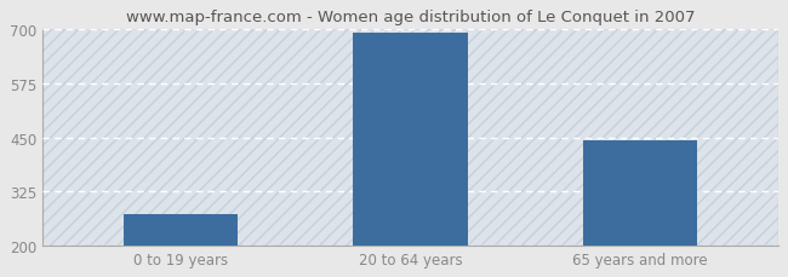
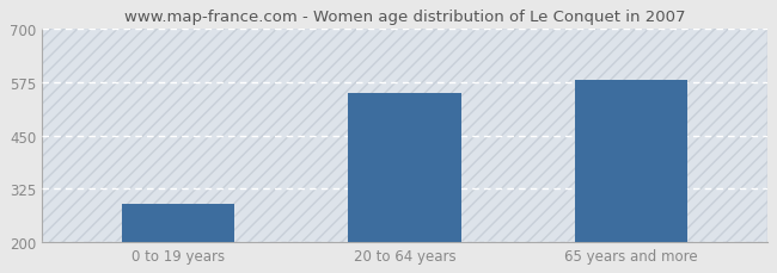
0 to 19 years: 271 -> 290
20 to 64 years: 692 -> 550
65 years and more: 443 -> 580
